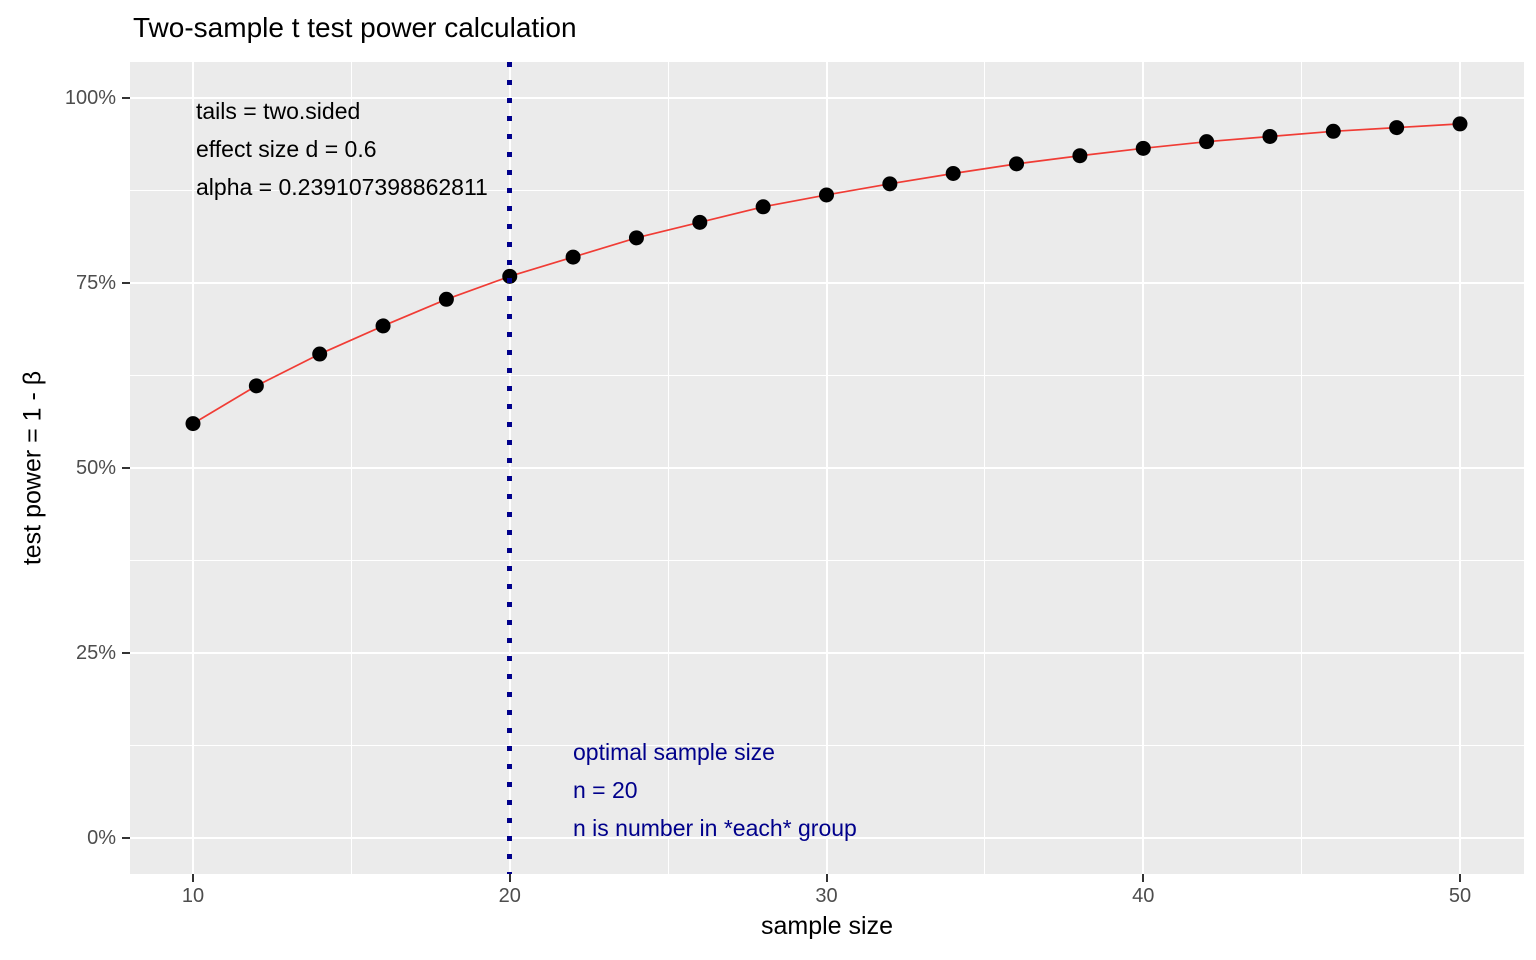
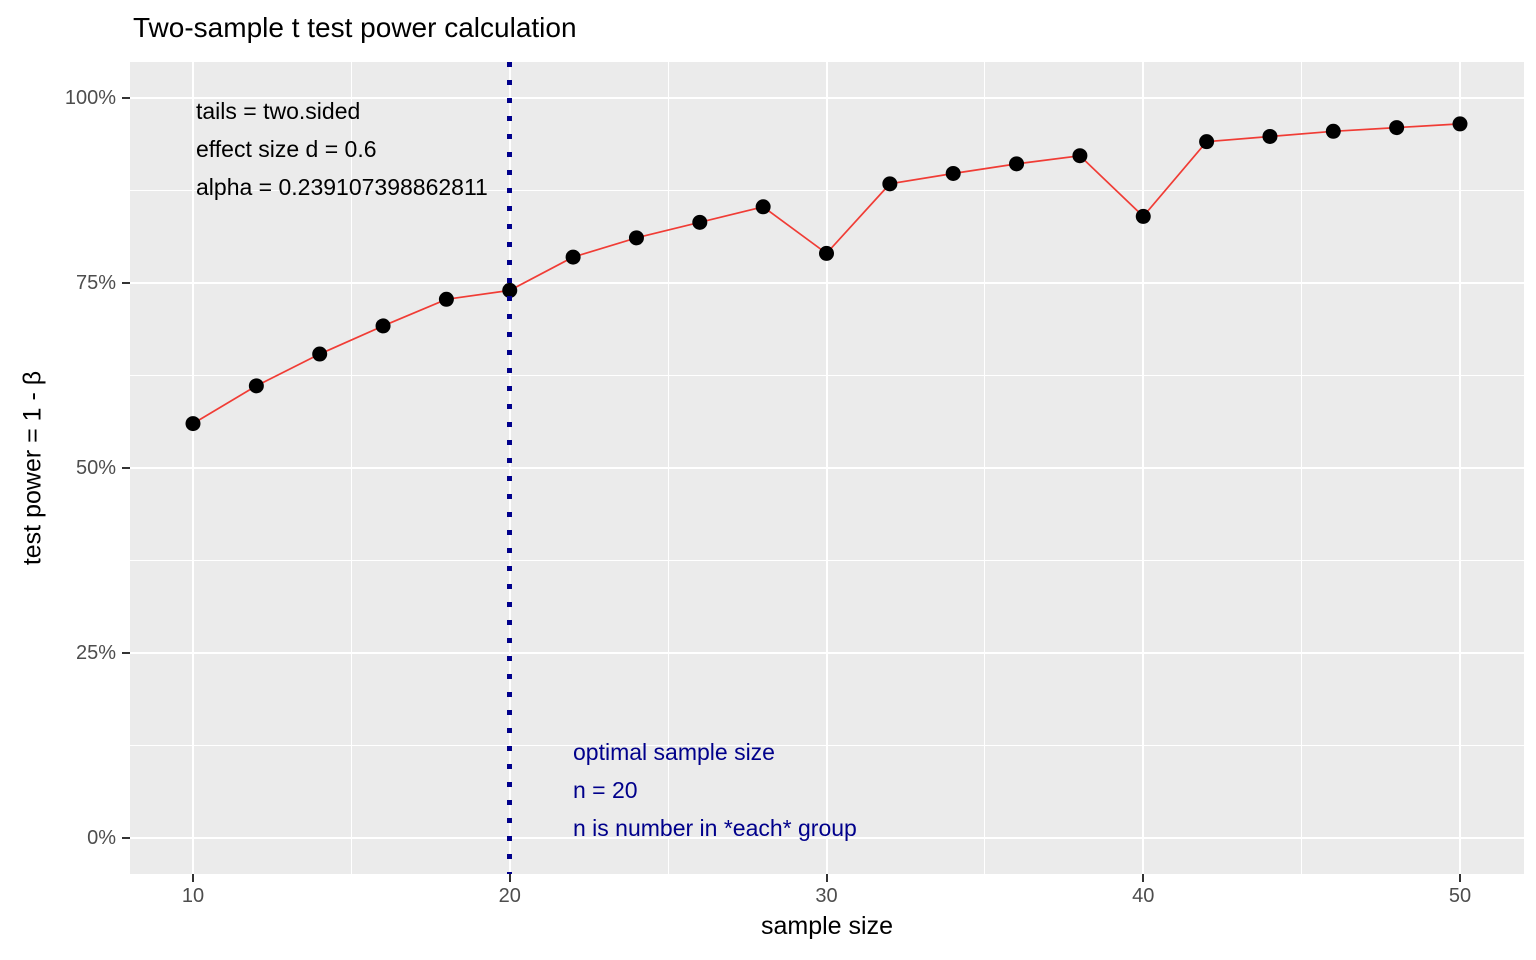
20: 76% -> 74%
30: 87% -> 79%
40: 93% -> 84%
